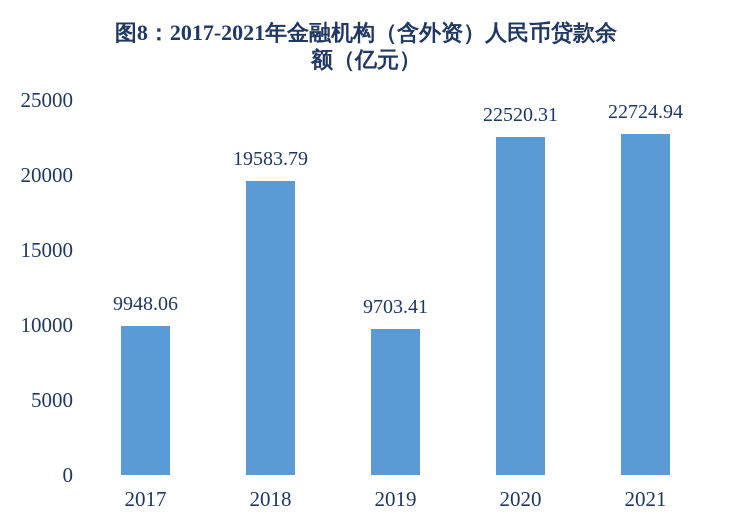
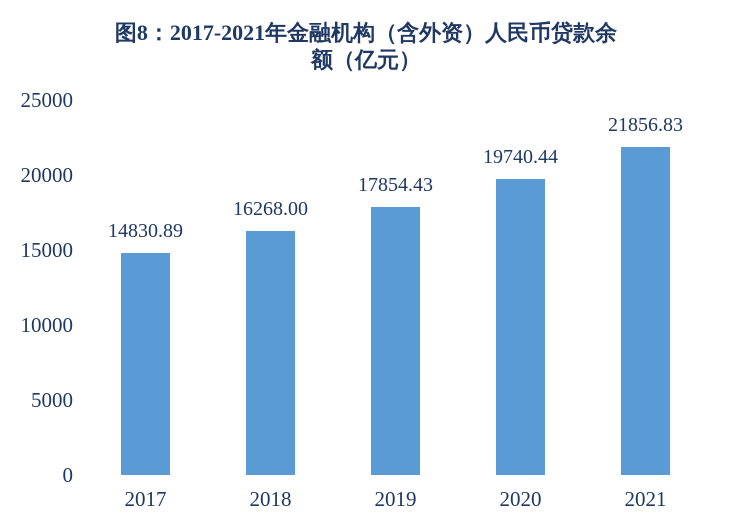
2017: 9948.06 -> 14830.89
2018: 19583.79 -> 16268.00
2019: 9703.41 -> 17854.43
2020: 22520.31 -> 19740.44
2021: 22724.94 -> 21856.83
